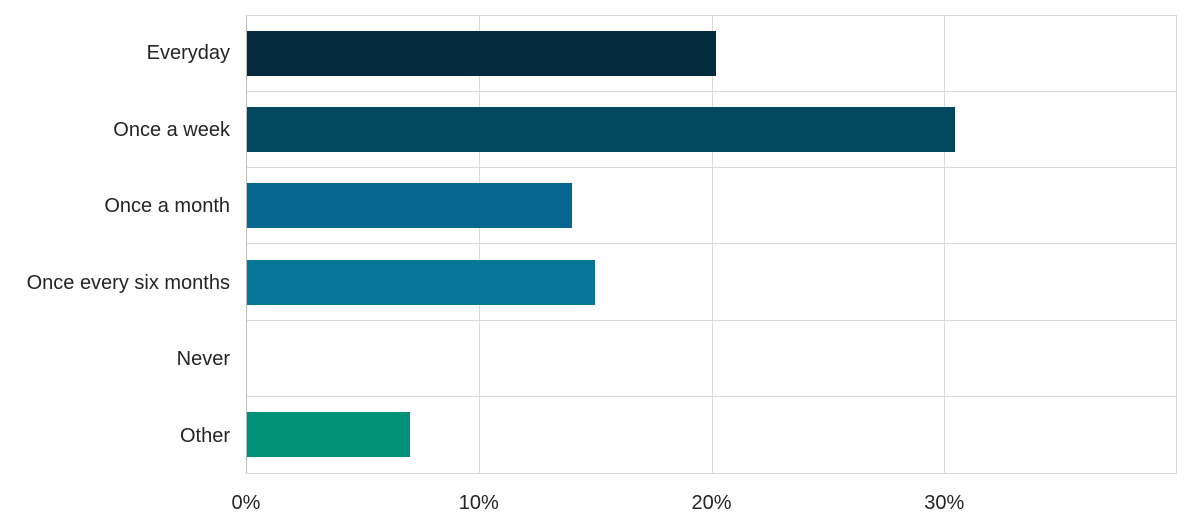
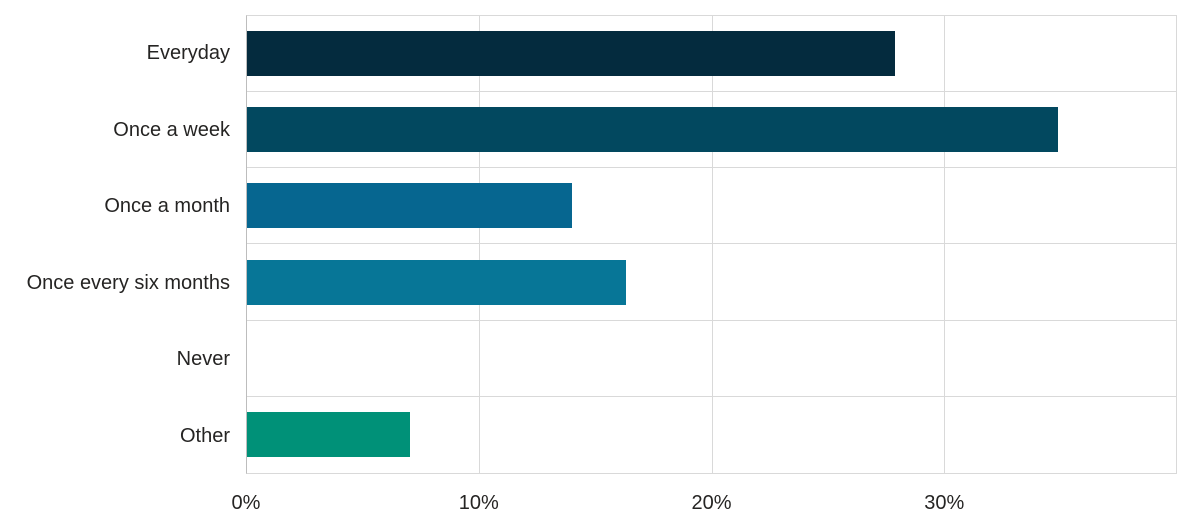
Everyday: 20.2% -> 27.9%
Once a week: 30.5% -> 34.9%
Once every six months: 15.0% -> 16.3%
